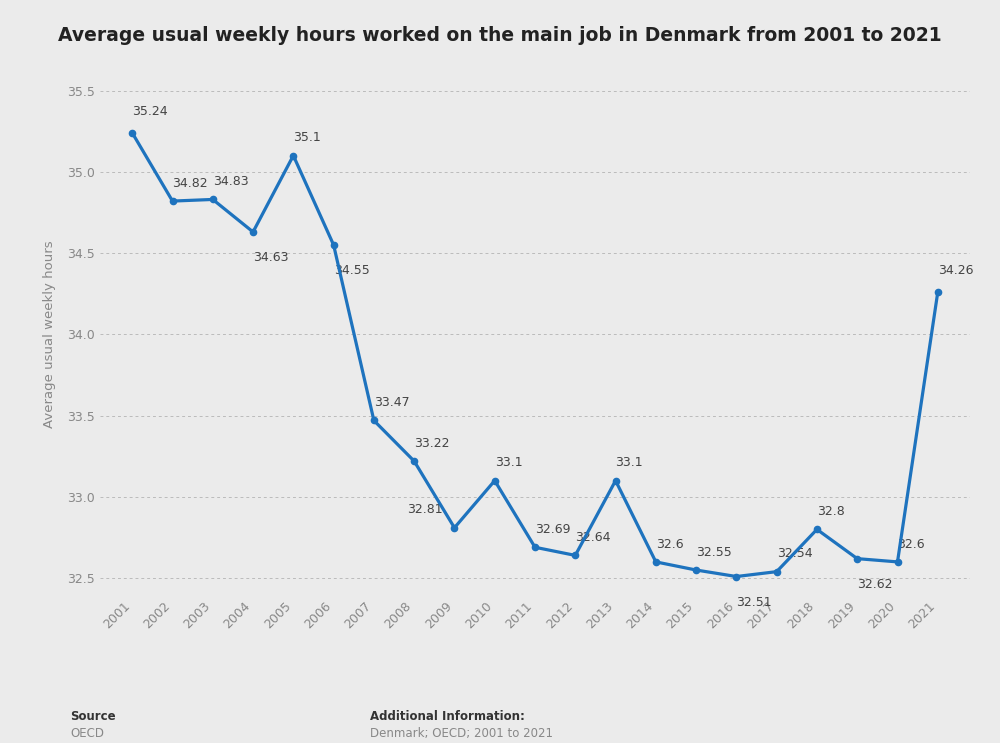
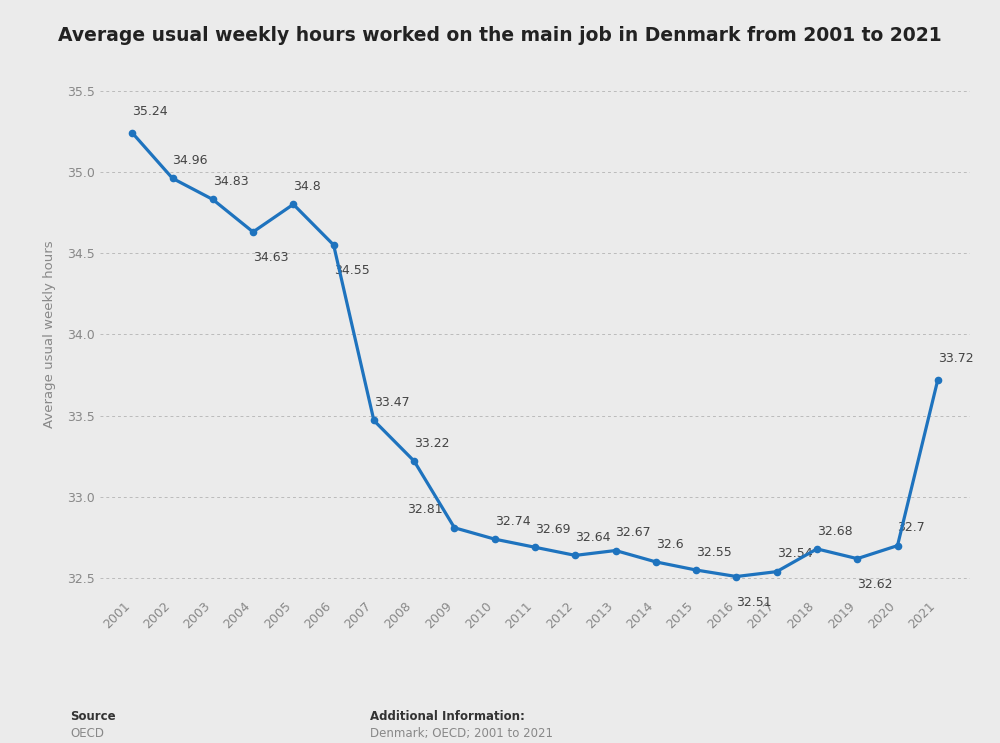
2002: 34.82 -> 34.96
2005: 35.1 -> 34.8
2010: 33.1 -> 32.74
2013: 33.1 -> 32.67
2018: 32.8 -> 32.68
2020: 32.6 -> 32.7
2021: 34.26 -> 33.72
